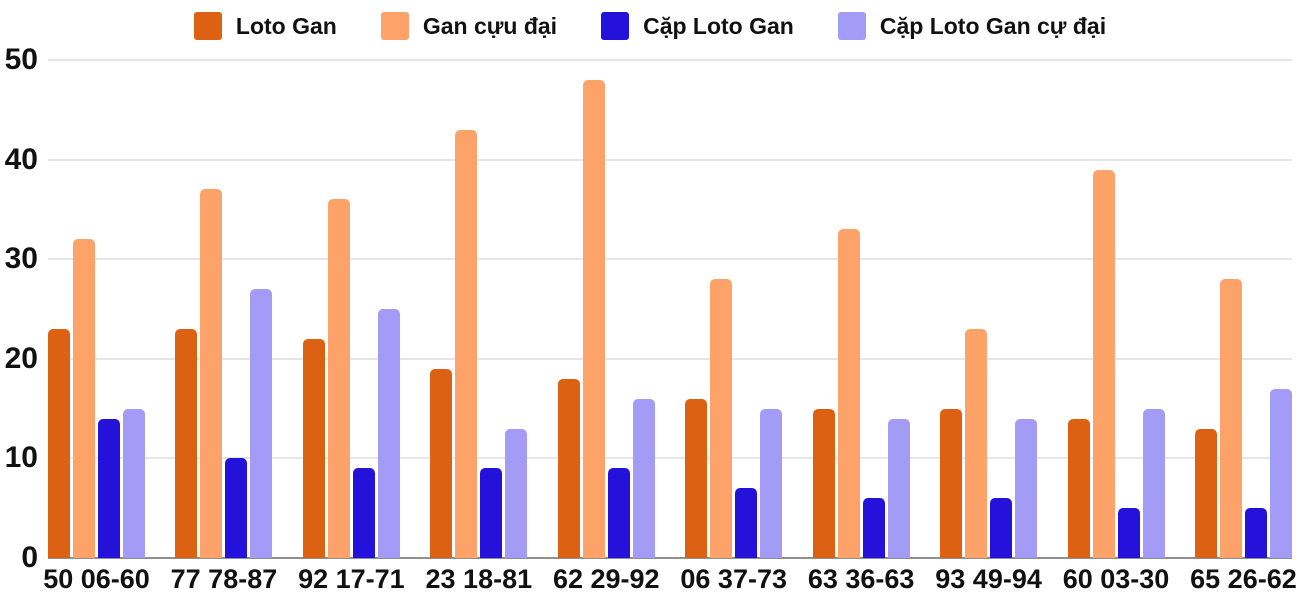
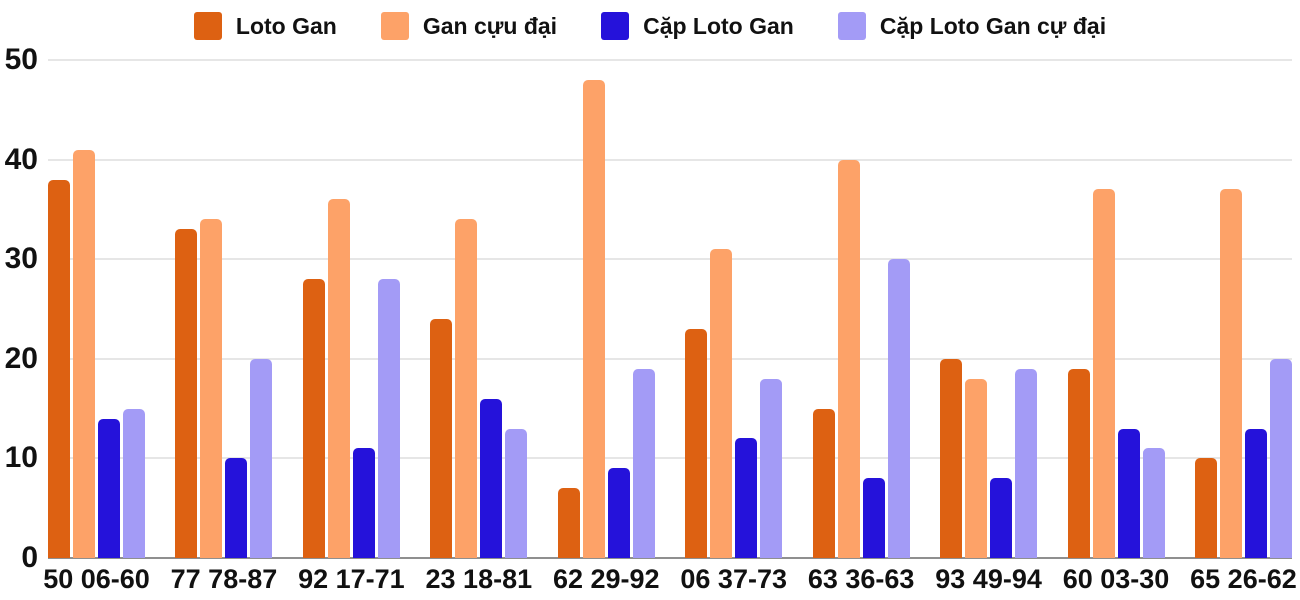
Loto Gan/50 06-60: 23 -> 38
Gan cựu đại/50 06-60: 32 -> 41
Loto Gan/77 78-87: 23 -> 33
Gan cựu đại/77 78-87: 37 -> 34
Cặp Loto Gan cự đại/77 78-87: 27 -> 20
Loto Gan/92 17-71: 22 -> 28
Cặp Loto Gan/92 17-71: 9 -> 11
Cặp Loto Gan cự đại/92 17-71: 25 -> 28
Loto Gan/23 18-81: 19 -> 24
Gan cựu đại/23 18-81: 43 -> 34
Cặp Loto Gan/23 18-81: 9 -> 16
Loto Gan/62 29-92: 18 -> 7
Cặp Loto Gan cự đại/62 29-92: 16 -> 19
Loto Gan/06 37-73: 16 -> 23
Gan cựu đại/06 37-73: 28 -> 31
Cặp Loto Gan/06 37-73: 7 -> 12
Cặp Loto Gan cự đại/06 37-73: 15 -> 18
Gan cựu đại/63 36-63: 33 -> 40
Cặp Loto Gan/63 36-63: 6 -> 8
Cặp Loto Gan cự đại/63 36-63: 14 -> 30
Loto Gan/93 49-94: 15 -> 20
Gan cựu đại/93 49-94: 23 -> 18
Cặp Loto Gan/93 49-94: 6 -> 8
Cặp Loto Gan cự đại/93 49-94: 14 -> 19
Loto Gan/60 03-30: 14 -> 19
Gan cựu đại/60 03-30: 39 -> 37
Cặp Loto Gan/60 03-30: 5 -> 13
Cặp Loto Gan cự đại/60 03-30: 15 -> 11
Loto Gan/65 26-62: 13 -> 10
Gan cựu đại/65 26-62: 28 -> 37
Cặp Loto Gan/65 26-62: 5 -> 13
Cặp Loto Gan cự đại/65 26-62: 17 -> 20
